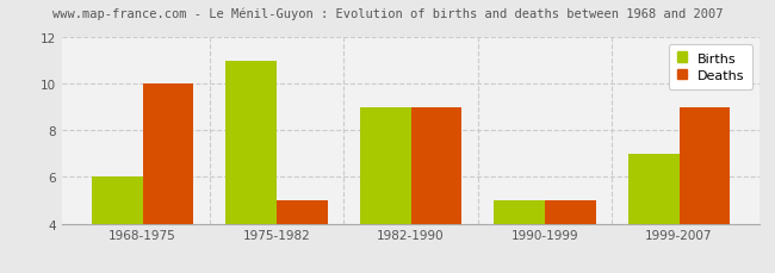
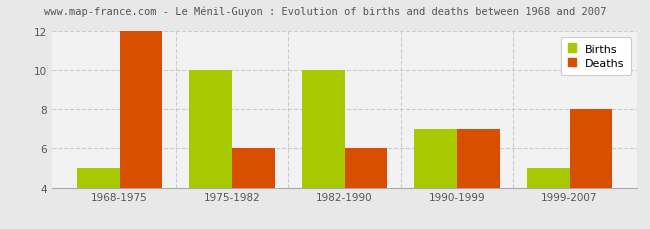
Births/1968-1975: 6 -> 5
Deaths/1968-1975: 10 -> 12
Births/1975-1982: 11 -> 10
Deaths/1975-1982: 5 -> 6
Births/1982-1990: 9 -> 10
Deaths/1982-1990: 9 -> 6
Births/1990-1999: 5 -> 7
Deaths/1990-1999: 5 -> 7
Births/1999-2007: 7 -> 5
Deaths/1999-2007: 9 -> 8
